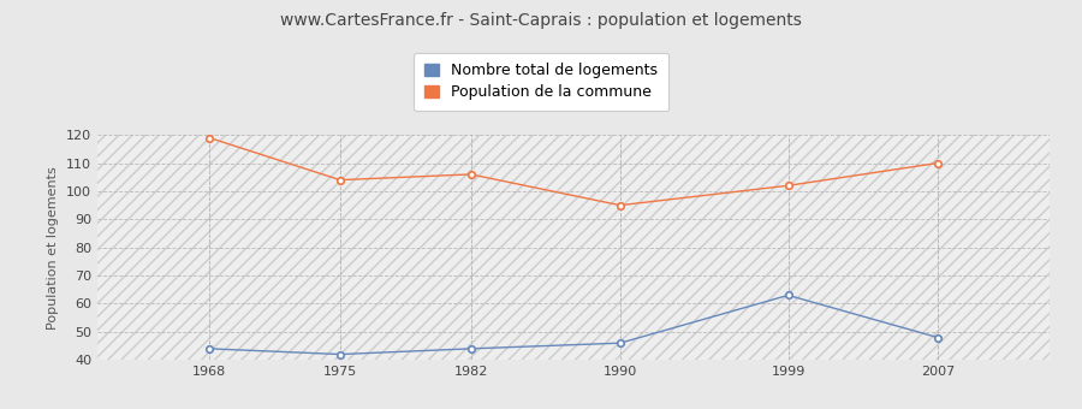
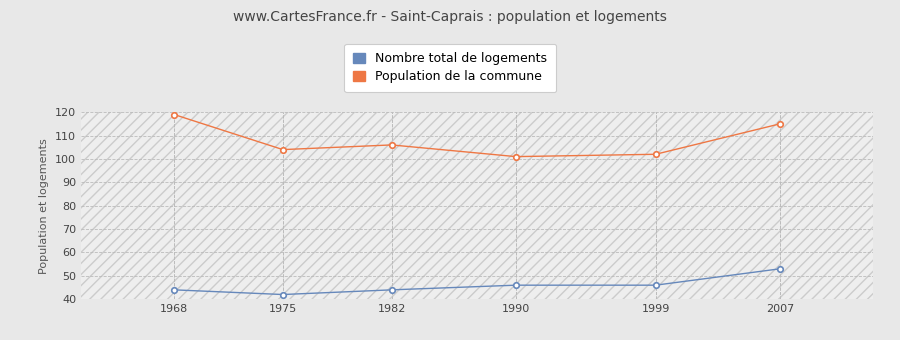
Population de la commune/1990: 95 -> 101
Nombre total de logements/1999: 63 -> 46
Nombre total de logements/2007: 48 -> 53
Population de la commune/2007: 110 -> 115
